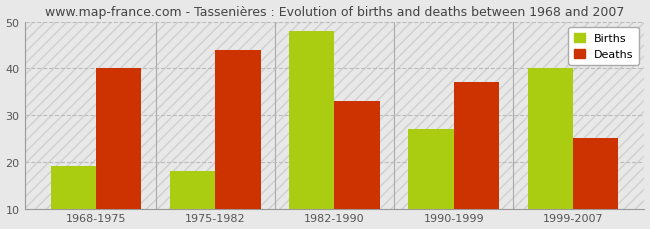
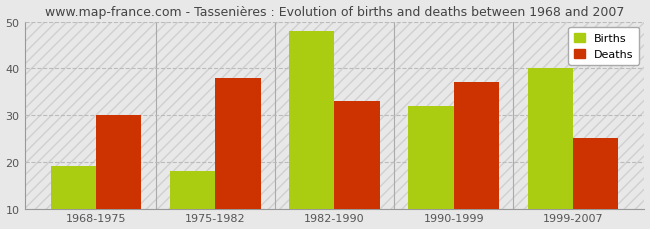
Deaths/1968-1975: 40 -> 30
Deaths/1975-1982: 44 -> 38
Births/1990-1999: 27 -> 32
